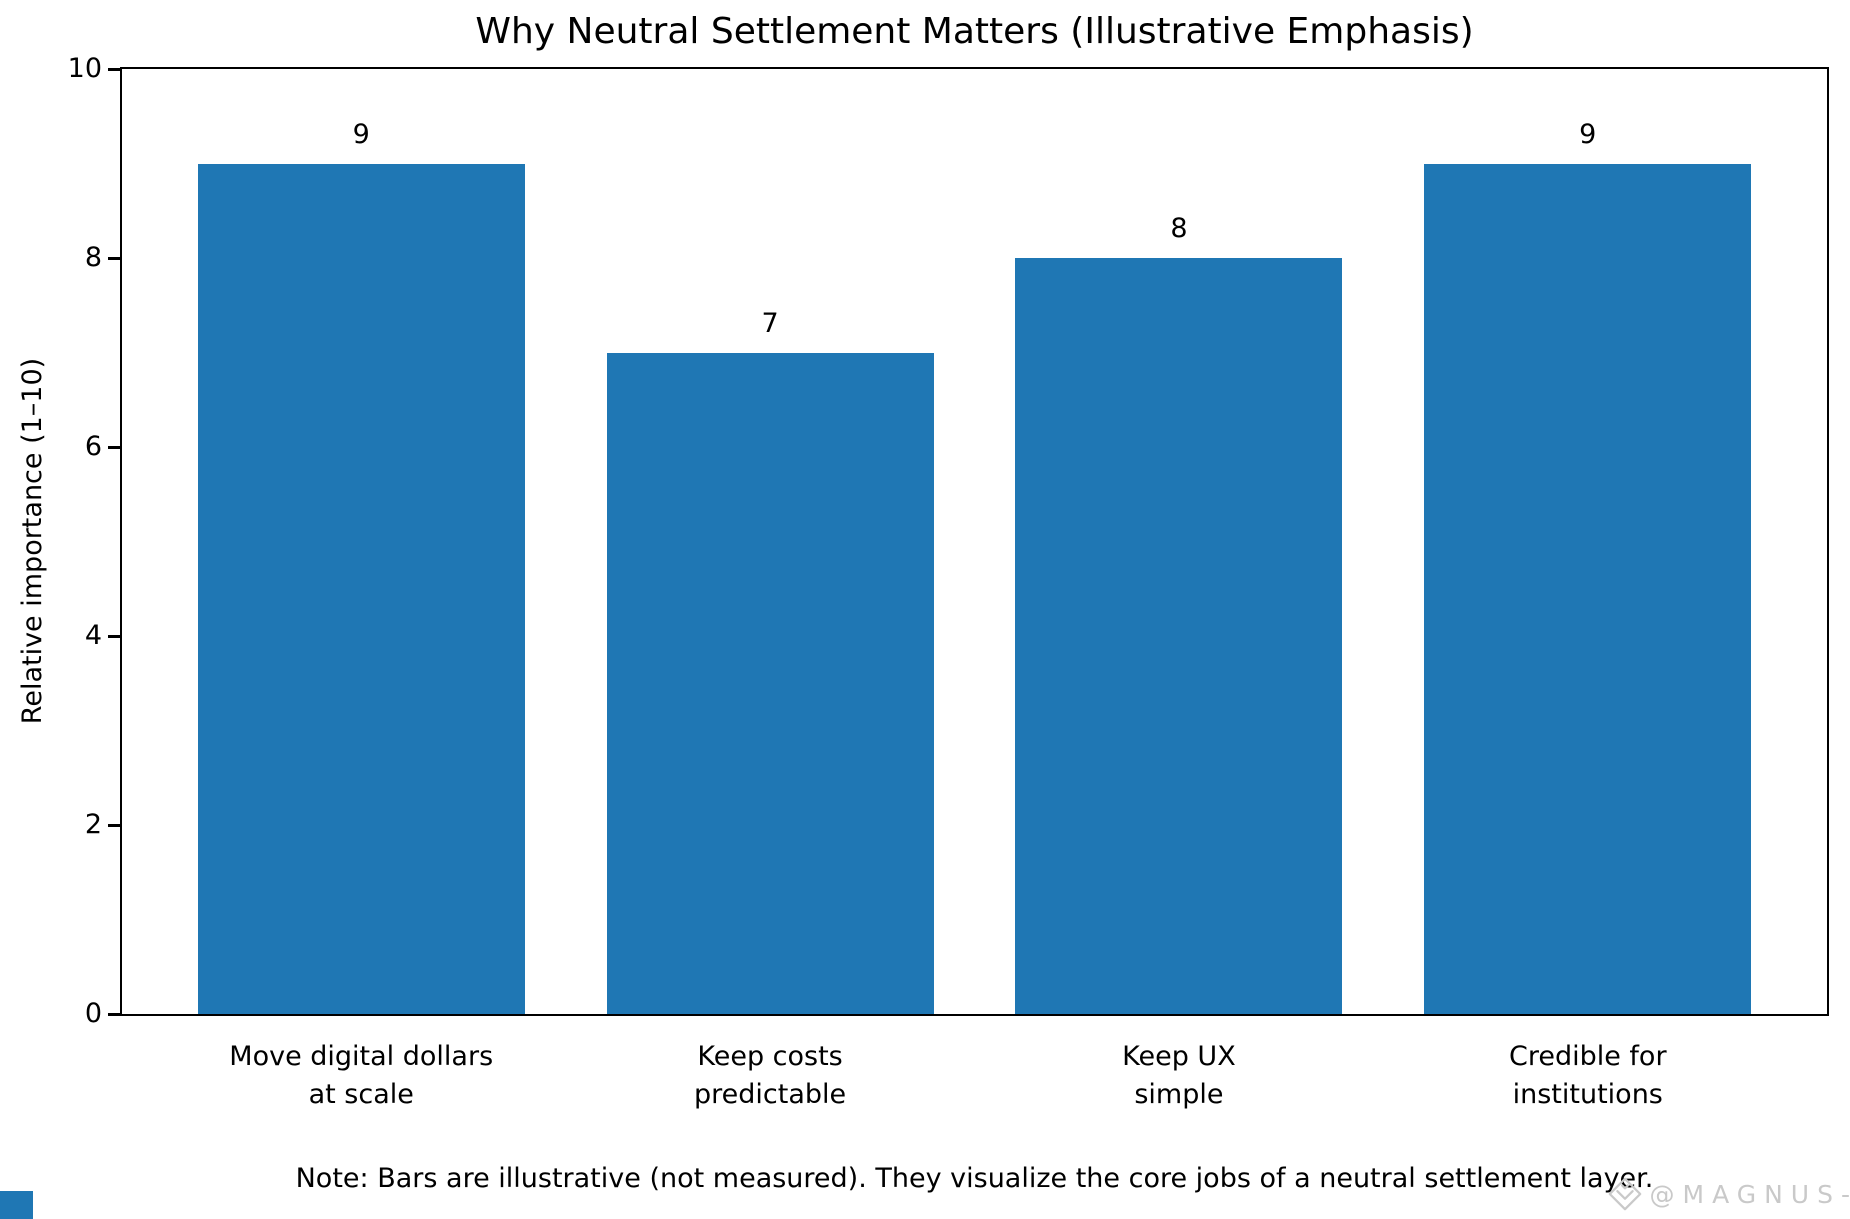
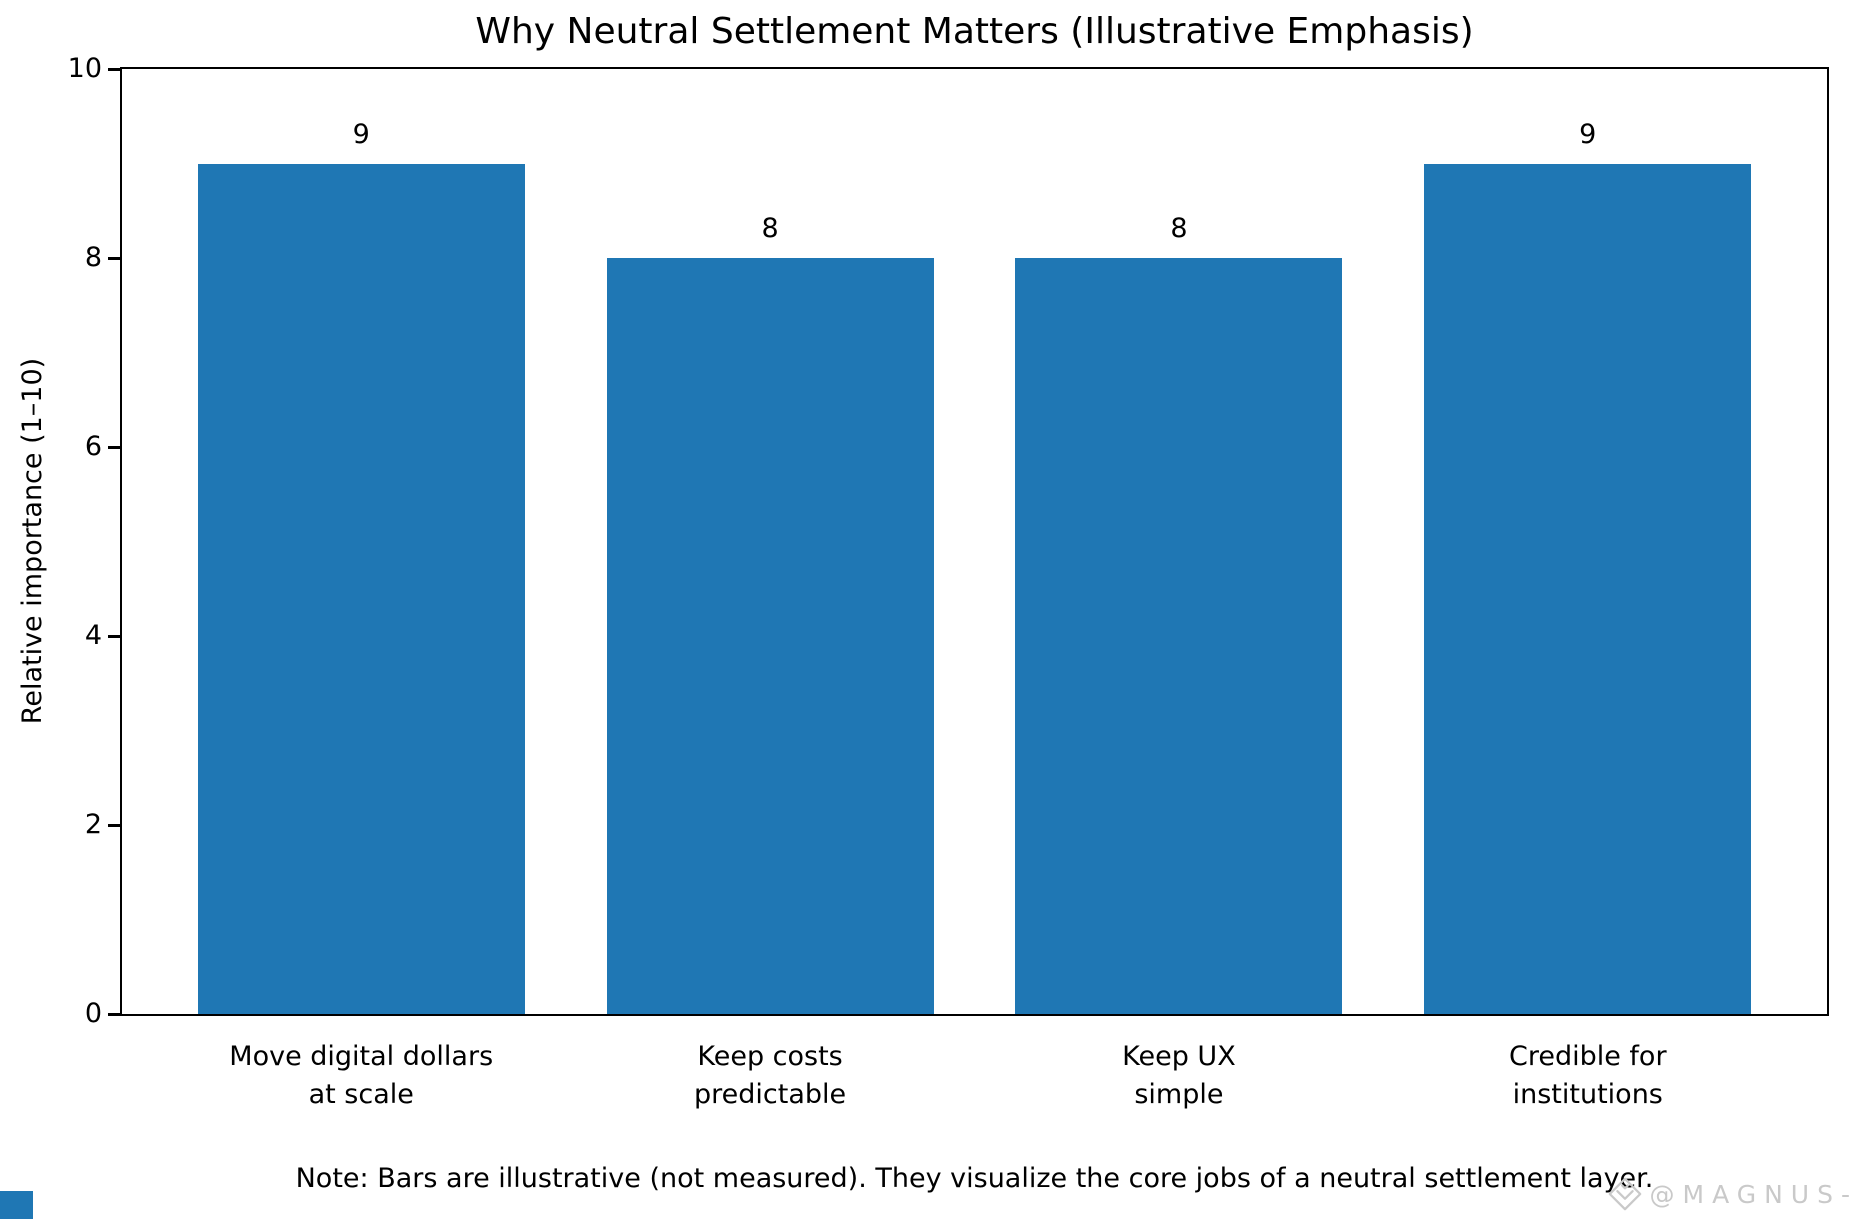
Keep costs predictable: 7 -> 8
